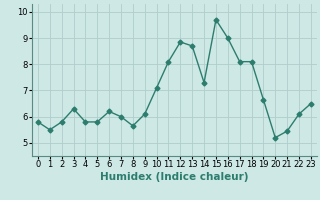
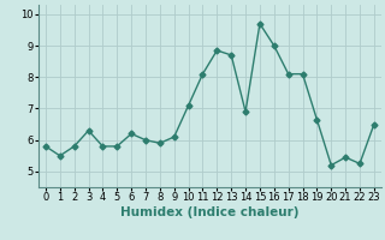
8: 5.65 -> 5.90
14: 7.30 -> 6.90
22: 6.10 -> 5.25
